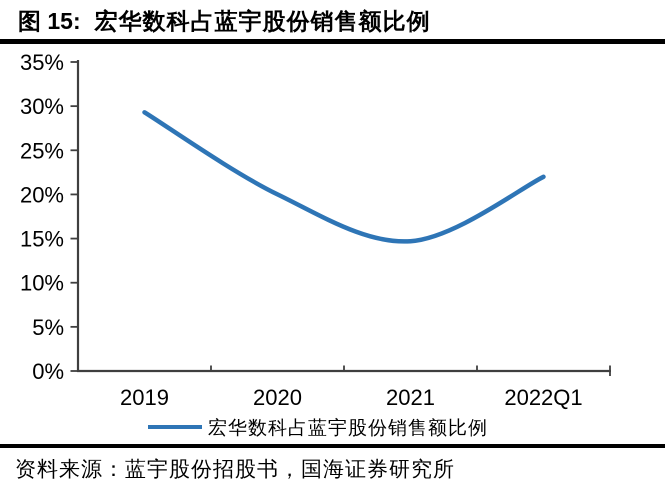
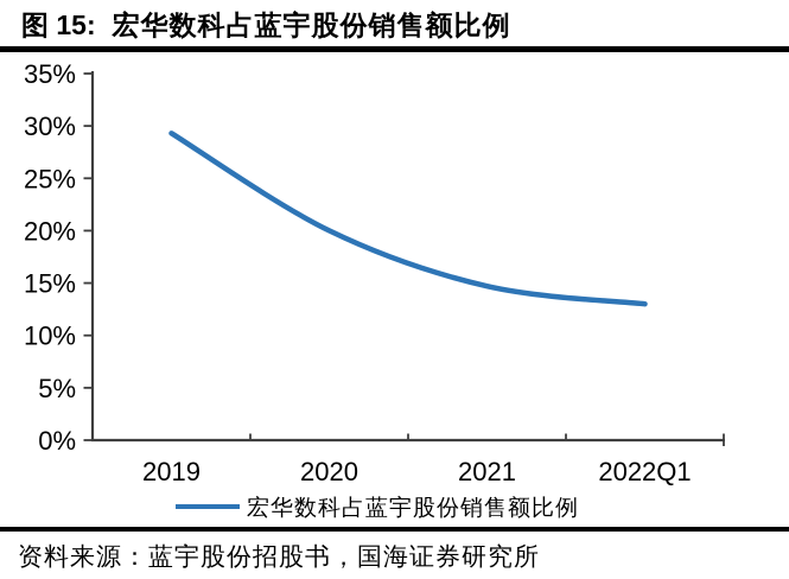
2022Q1: 22% -> 13%
